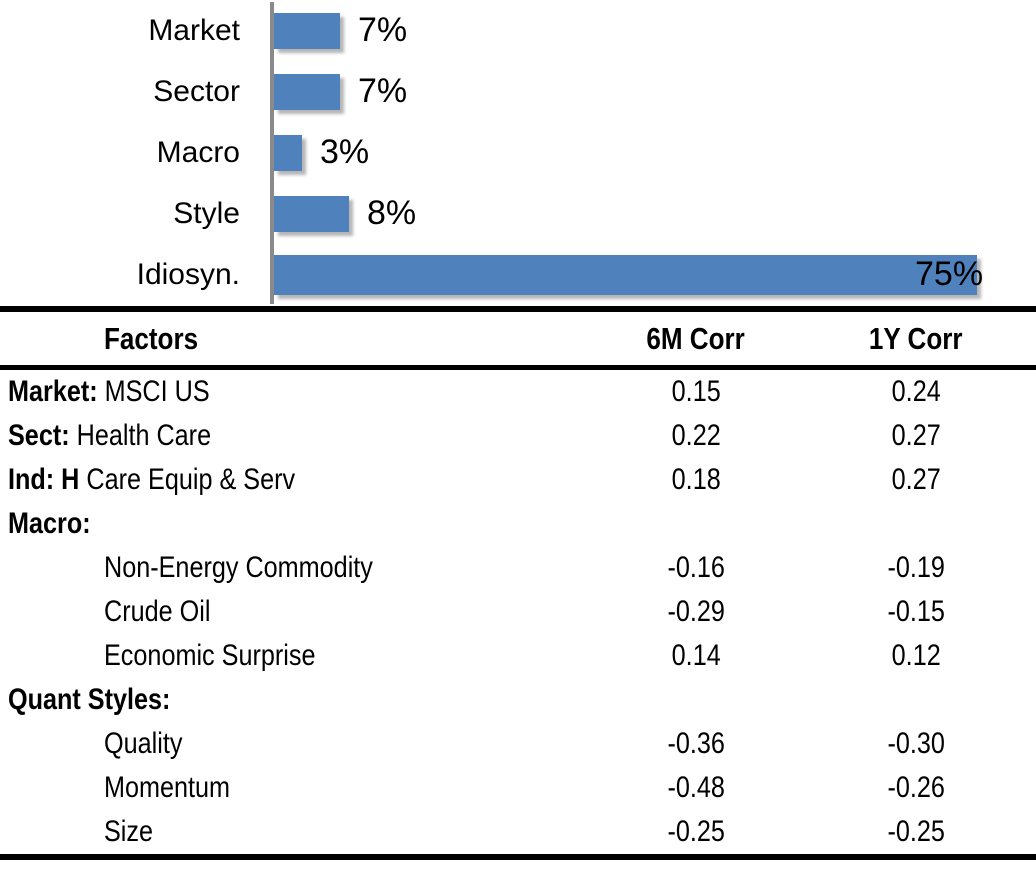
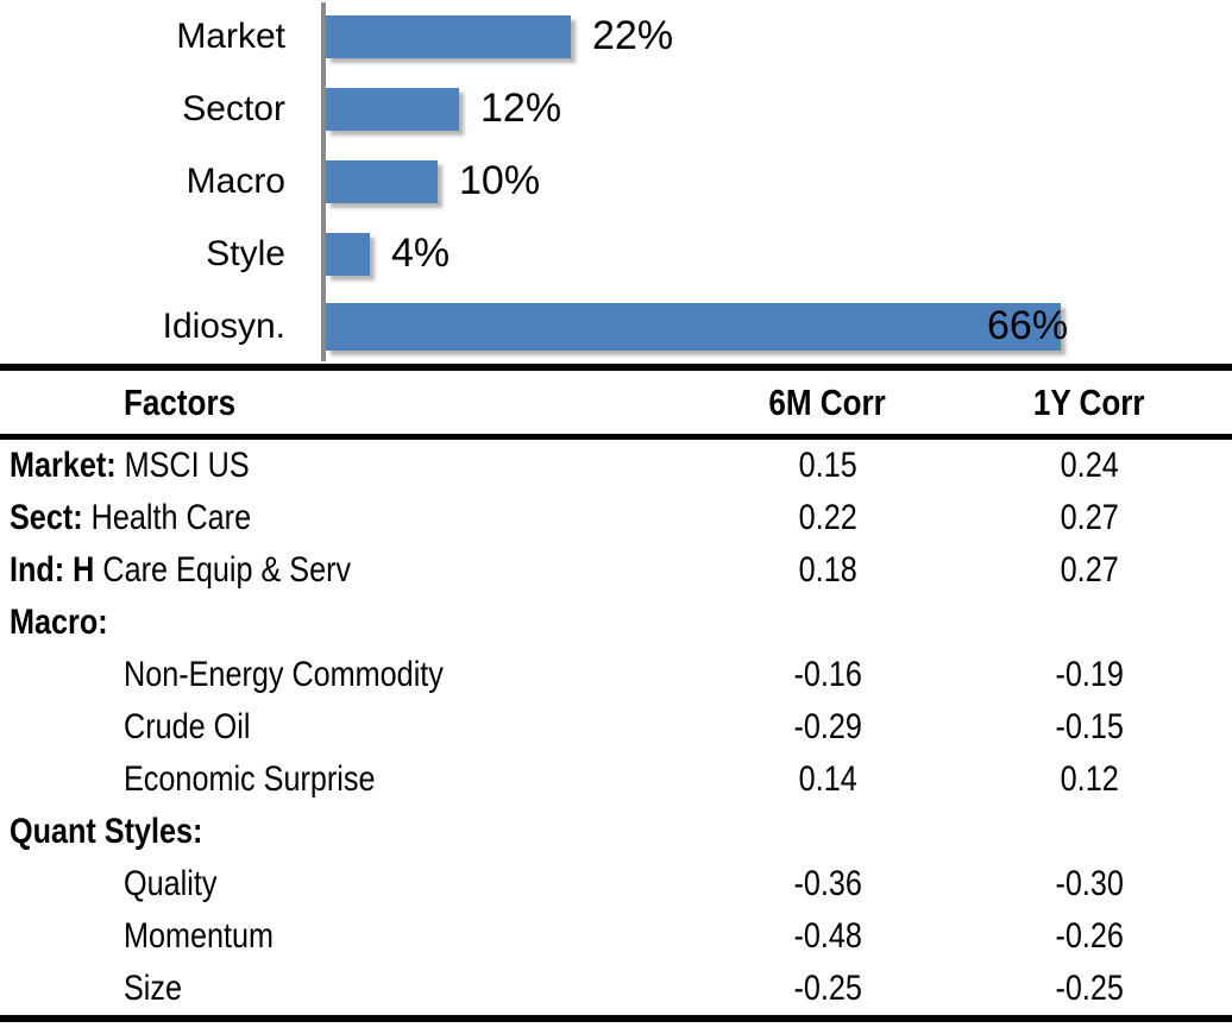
Market: 7% -> 22%
Sector: 7% -> 12%
Macro: 3% -> 10%
Style: 8% -> 4%
Idiosyn.: 75% -> 66%
